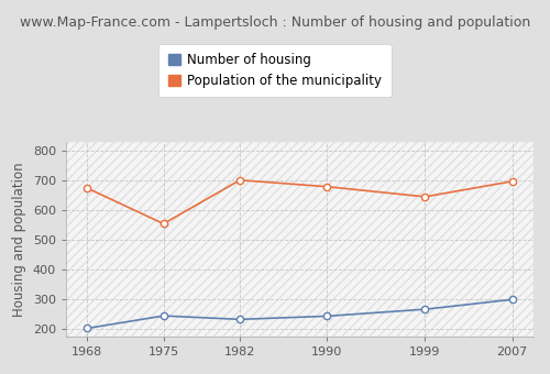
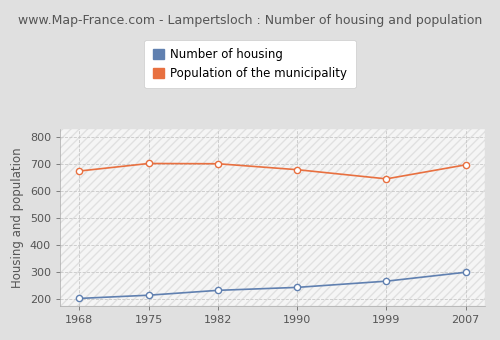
Number of housing/1975: 245 -> 215
Population of the municipality/1975: 555 -> 703
